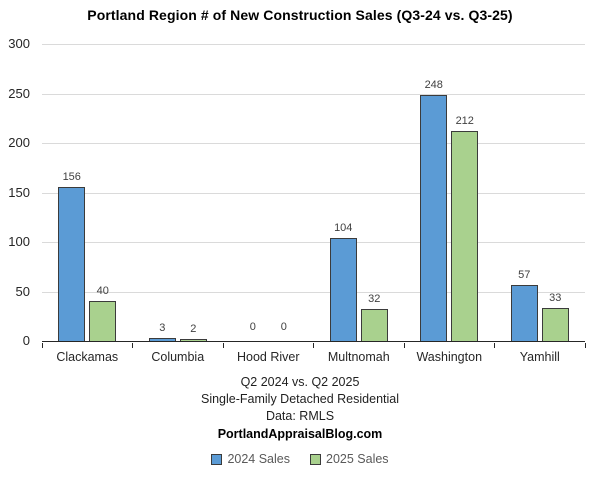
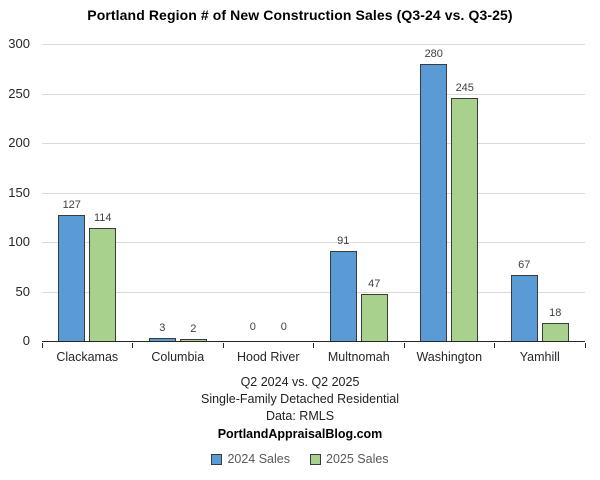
2024 Sales/Clackamas: 156 -> 127
2025 Sales/Clackamas: 40 -> 114
2024 Sales/Multnomah: 104 -> 91
2025 Sales/Multnomah: 32 -> 47
2024 Sales/Washington: 248 -> 280
2025 Sales/Washington: 212 -> 245
2024 Sales/Yamhill: 57 -> 67
2025 Sales/Yamhill: 33 -> 18
